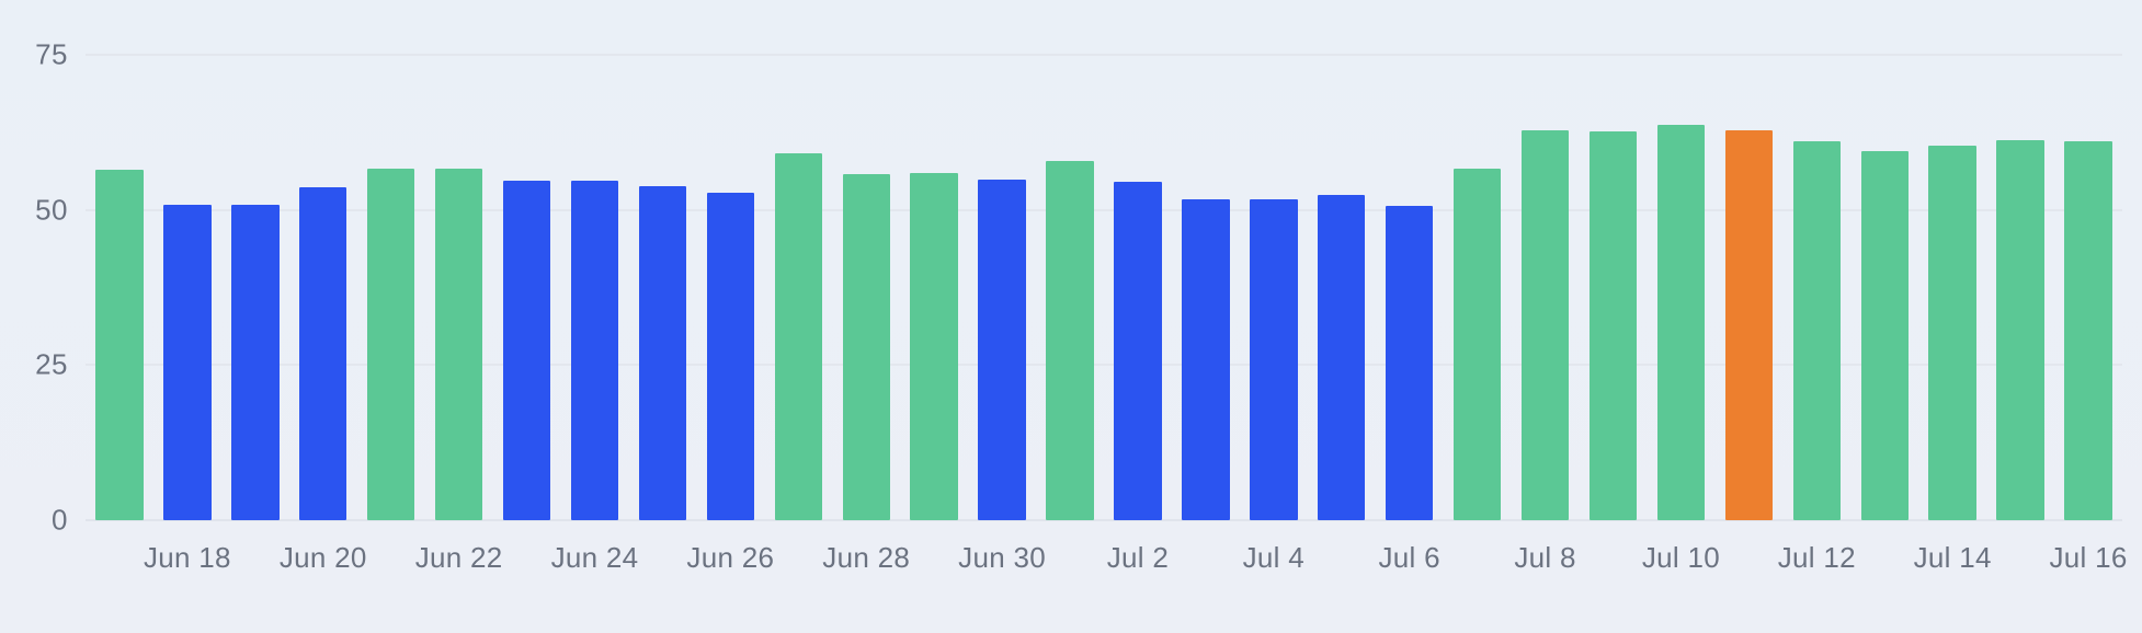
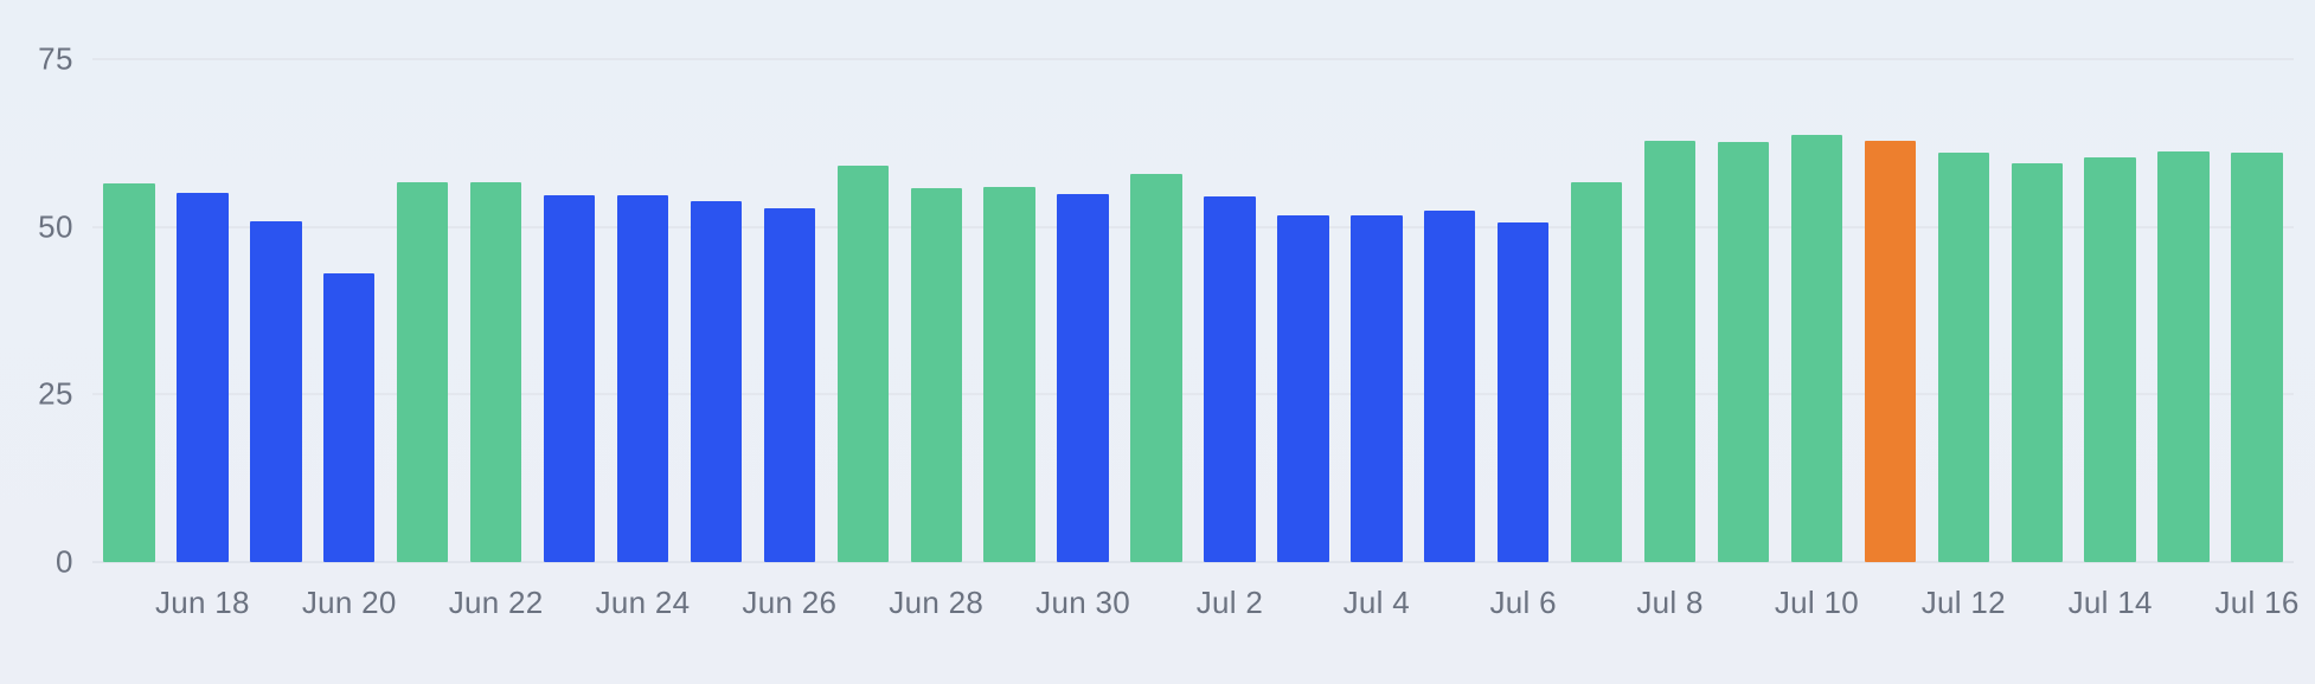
Jun 18: 51 -> 55
Jun 20: 54 -> 43
